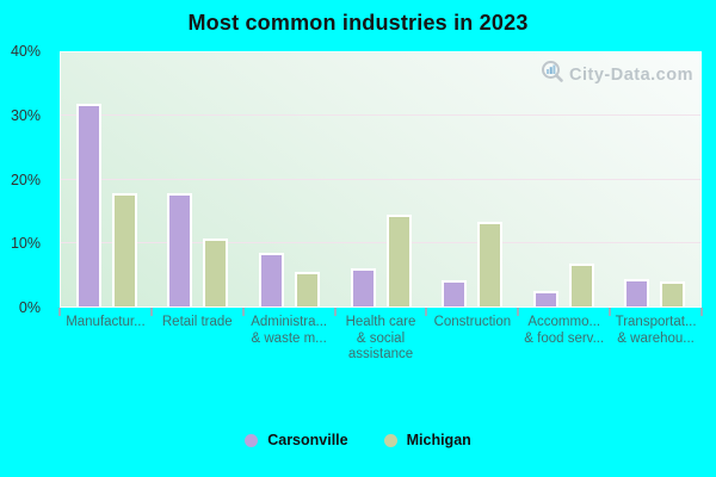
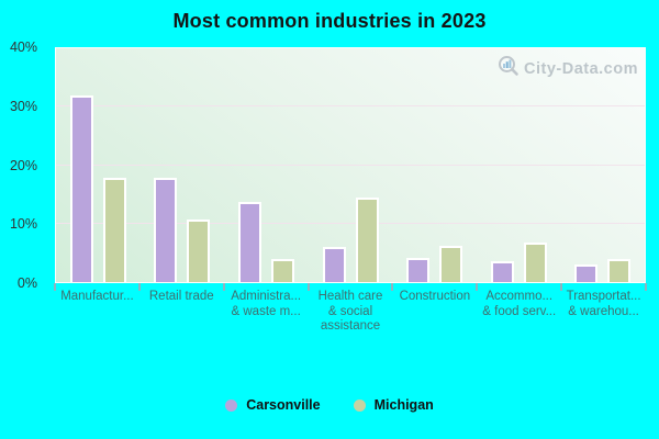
Carsonville/Administra... & waste m...: 8% -> 13%
Michigan/Administra... & waste m...: 5% -> 4%
Michigan/Construction: 13% -> 6%
Carsonville/Accommo... & food serv...: 2% -> 3%
Carsonville/Transportat... & warehou...: 4% -> 3%
